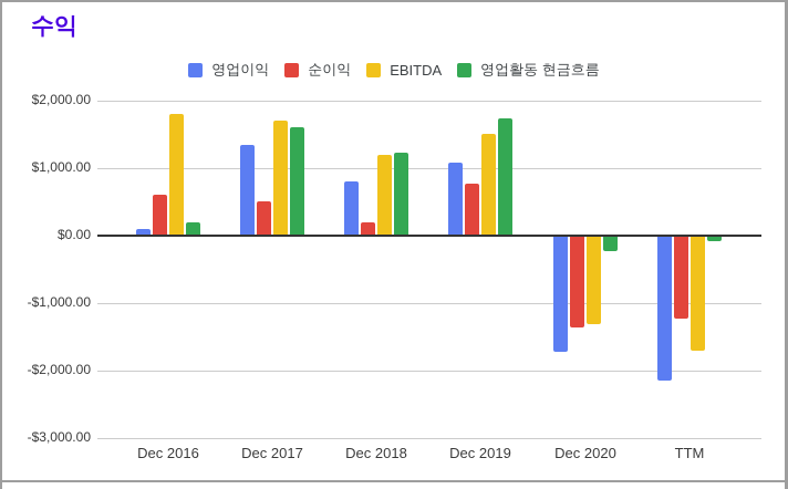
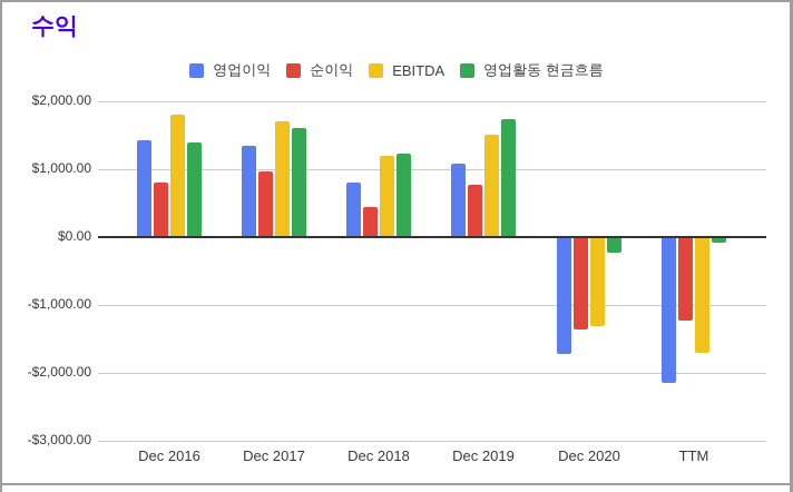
영업이익/Dec 2016: $100 -> $1400
순이익/Dec 2016: $600 -> $800
영업활동 현금흐름/Dec 2016: $200 -> $1400
순이익/Dec 2017: $500 -> $1000
순이익/Dec 2018: $200 -> $400
